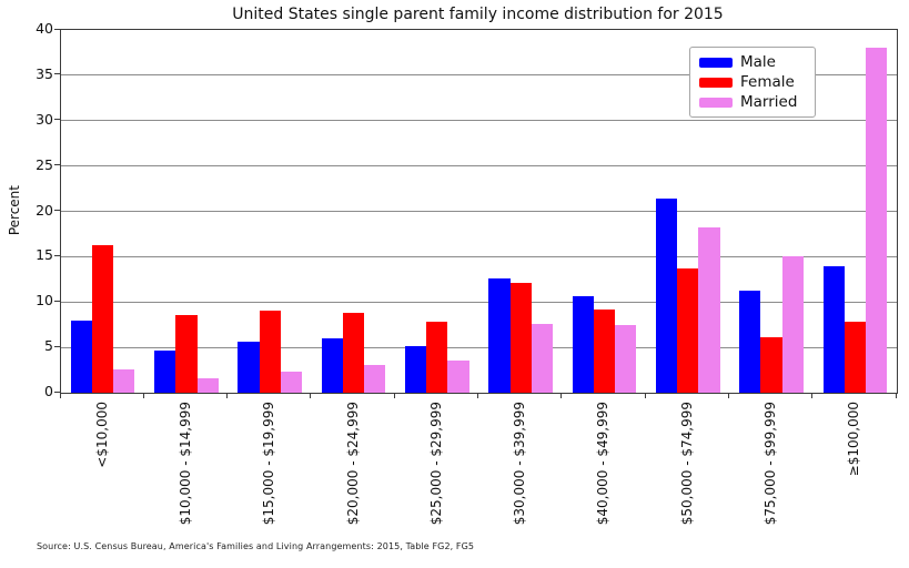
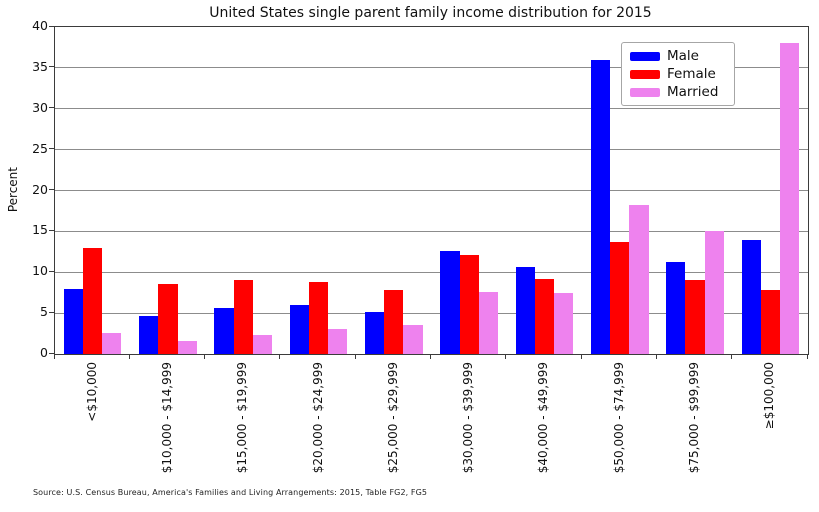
Female/<$10,000: 16 -> 13
Male/$50,000 - $74,999: 21 -> 36
Female/$75,000 - $99,999: 6 -> 9
